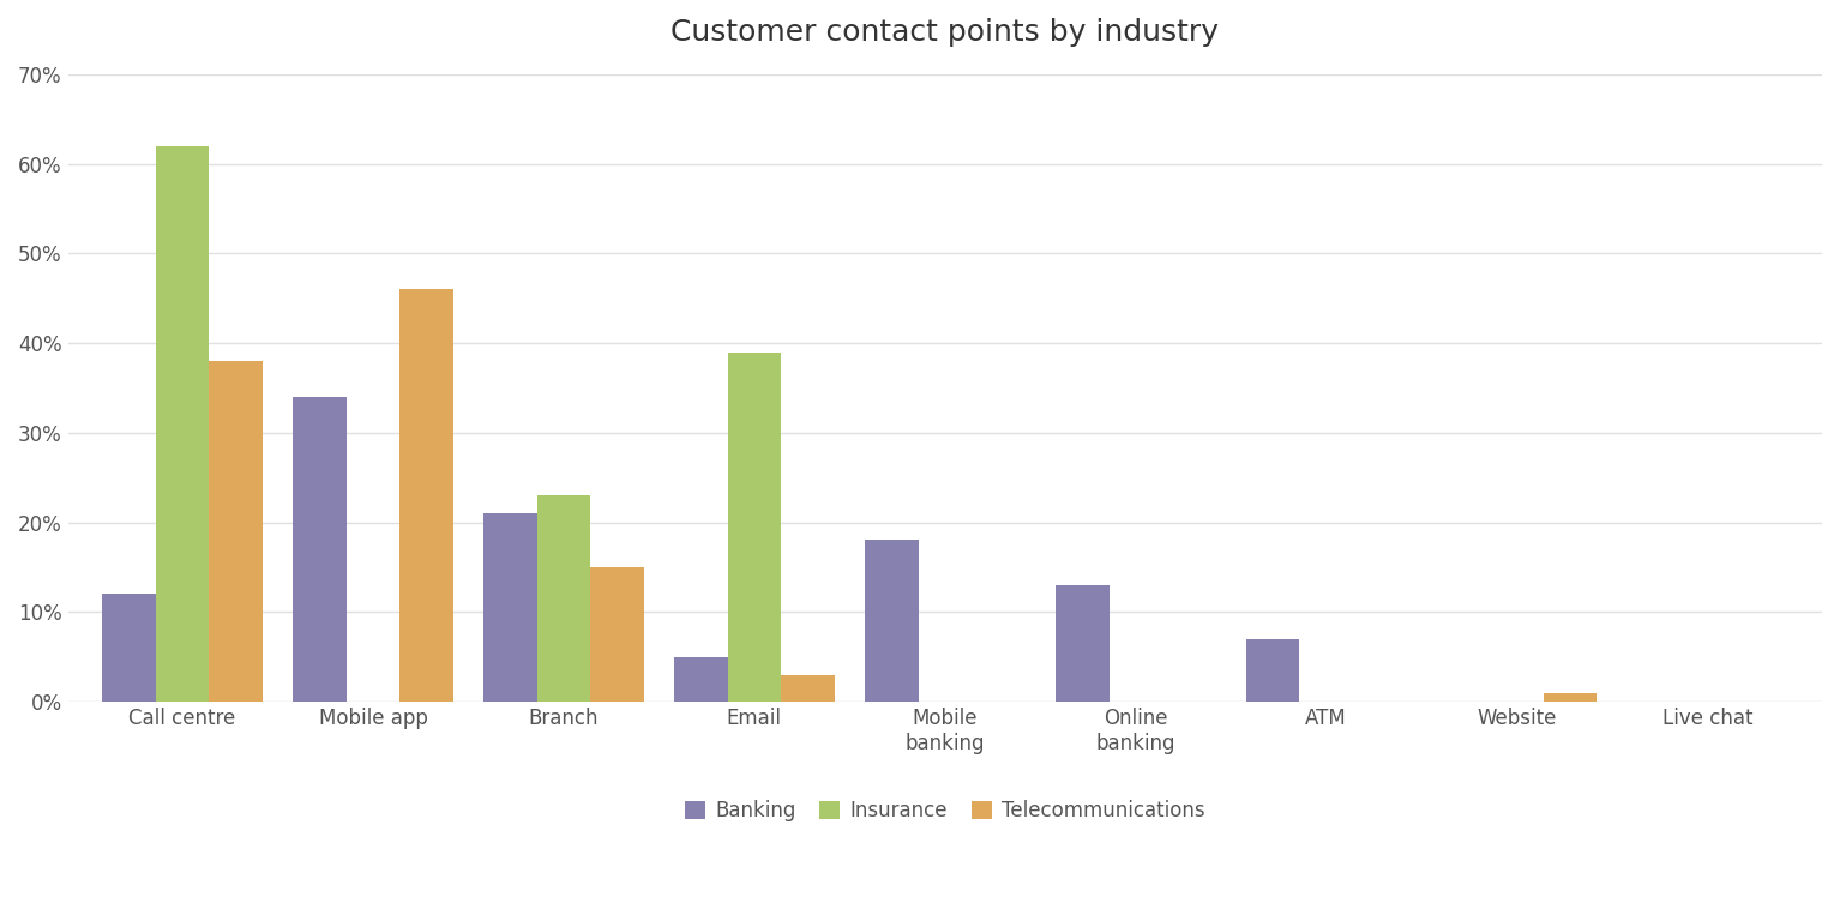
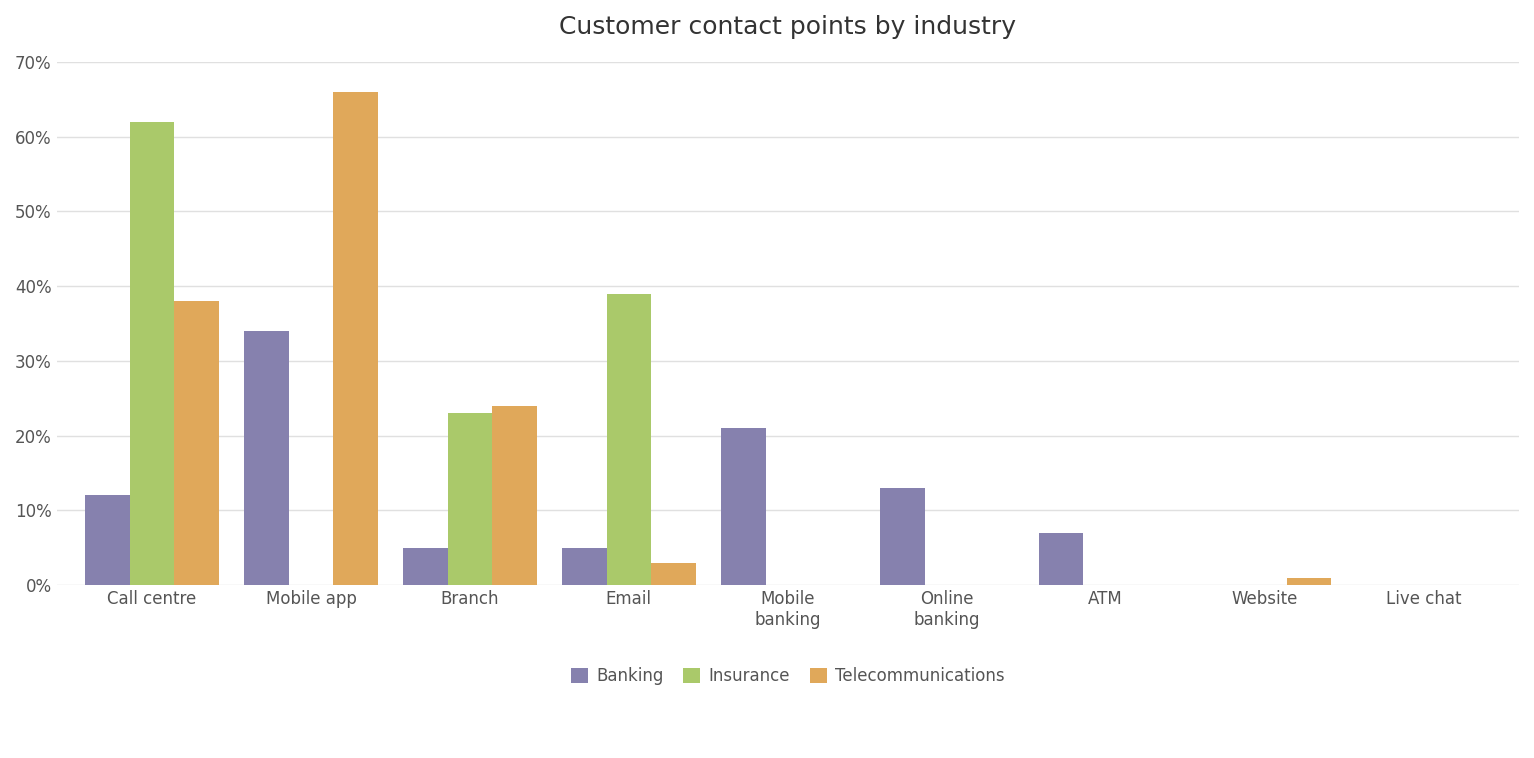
Telecommunications/Mobile app: 46% -> 66%
Banking/Branch: 21% -> 5%
Telecommunications/Branch: 15% -> 24%
Banking/Mobile banking: 18% -> 21%
